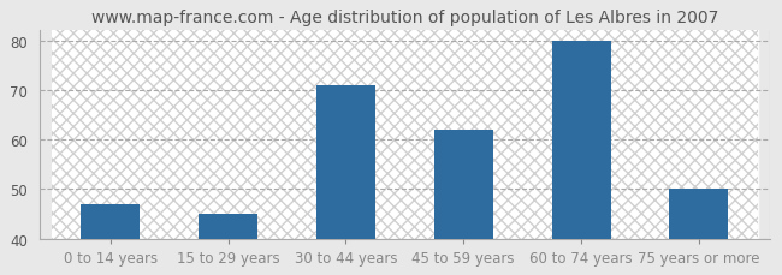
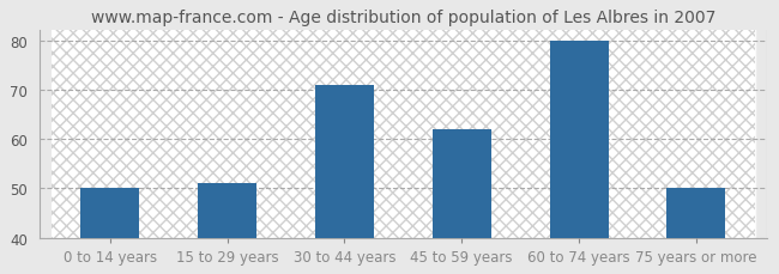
0 to 14 years: 47 -> 50
15 to 29 years: 45 -> 51
